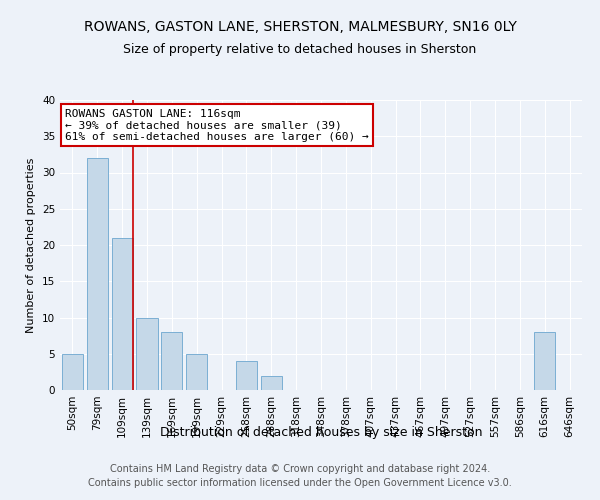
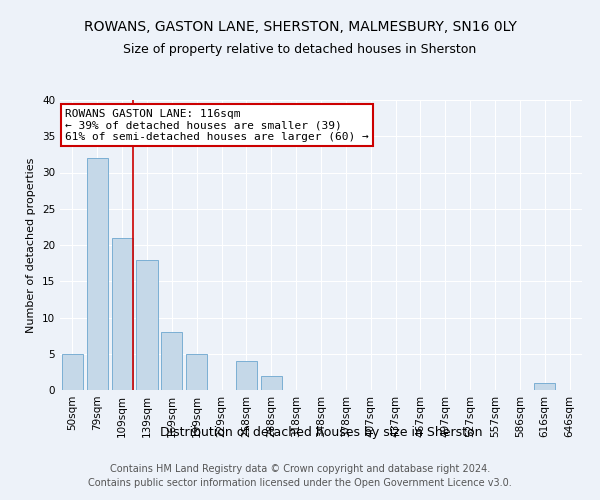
139sqm: 10 -> 18
616sqm: 8 -> 1
